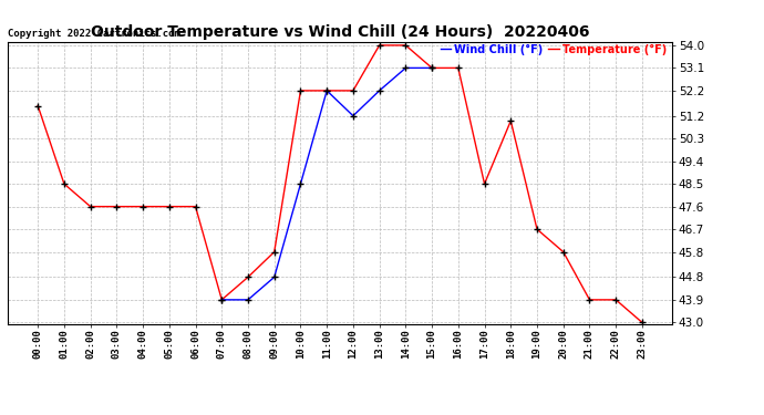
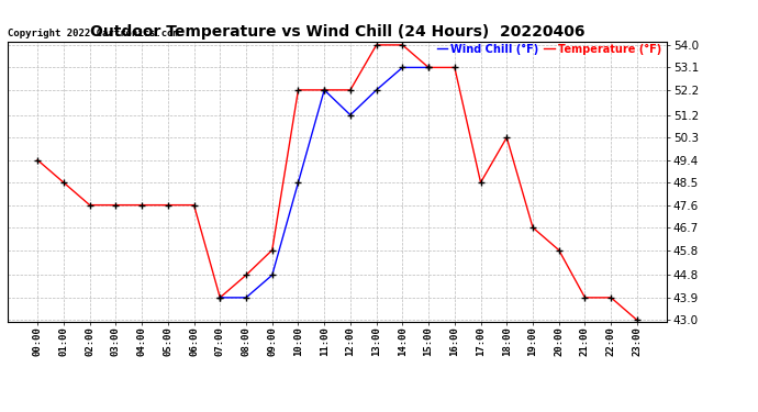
Temperature (°F)/00:00: 51.6 -> 49.4
Temperature (°F)/18:00: 51.0 -> 50.3
